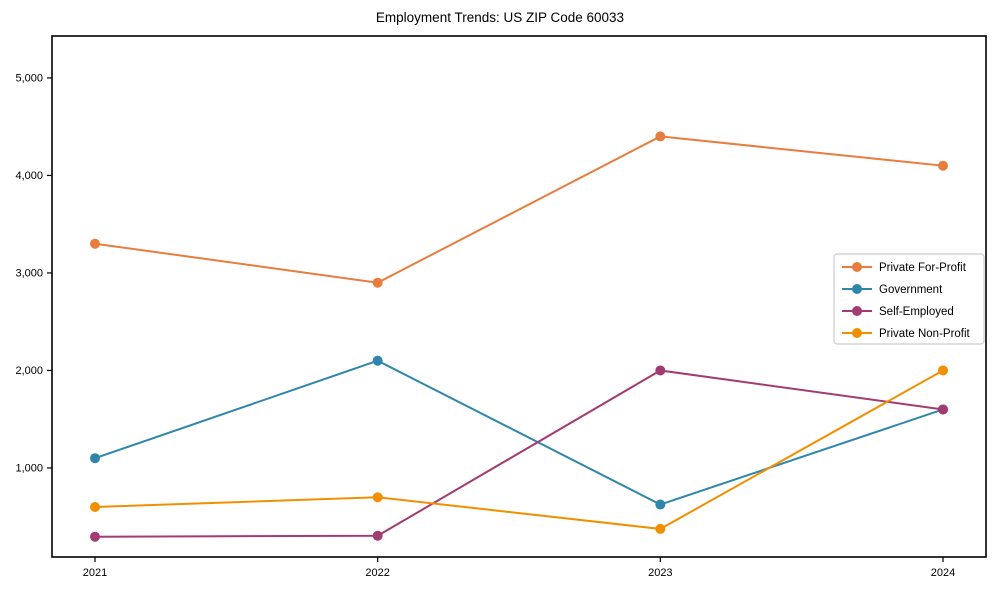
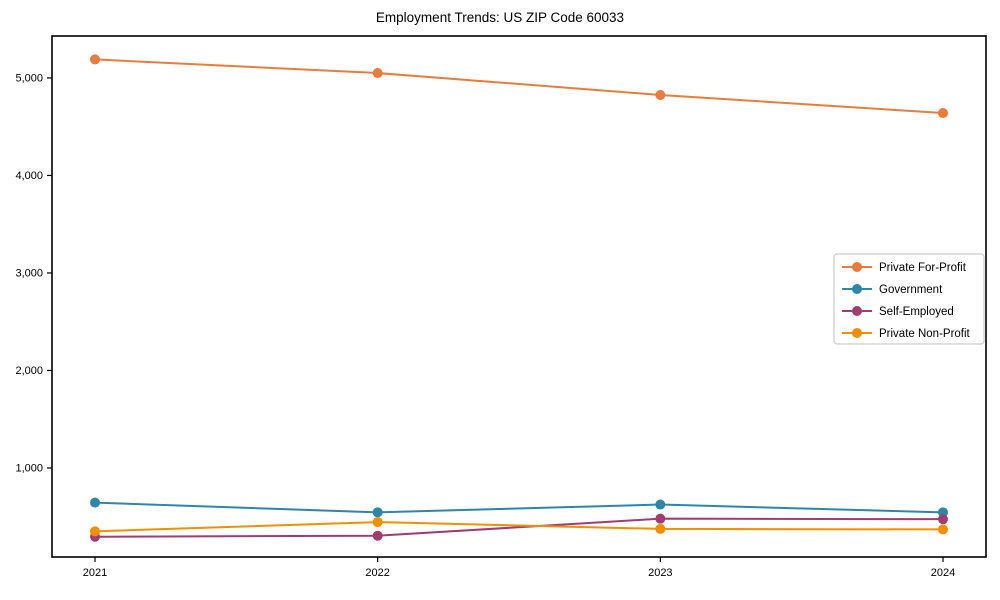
Private For-Profit/2021: 3300 -> 5200
Government/2021: 1100 -> 600
Private Non-Profit/2021: 600 -> 400
Private For-Profit/2022: 2900 -> 5000
Government/2022: 2100 -> 500
Private Non-Profit/2022: 700 -> 400
Private For-Profit/2023: 4400 -> 4800
Self-Employed/2023: 2000 -> 500
Private For-Profit/2024: 4100 -> 4600
Government/2024: 1600 -> 500
Self-Employed/2024: 1600 -> 500
Private Non-Profit/2024: 2000 -> 400
